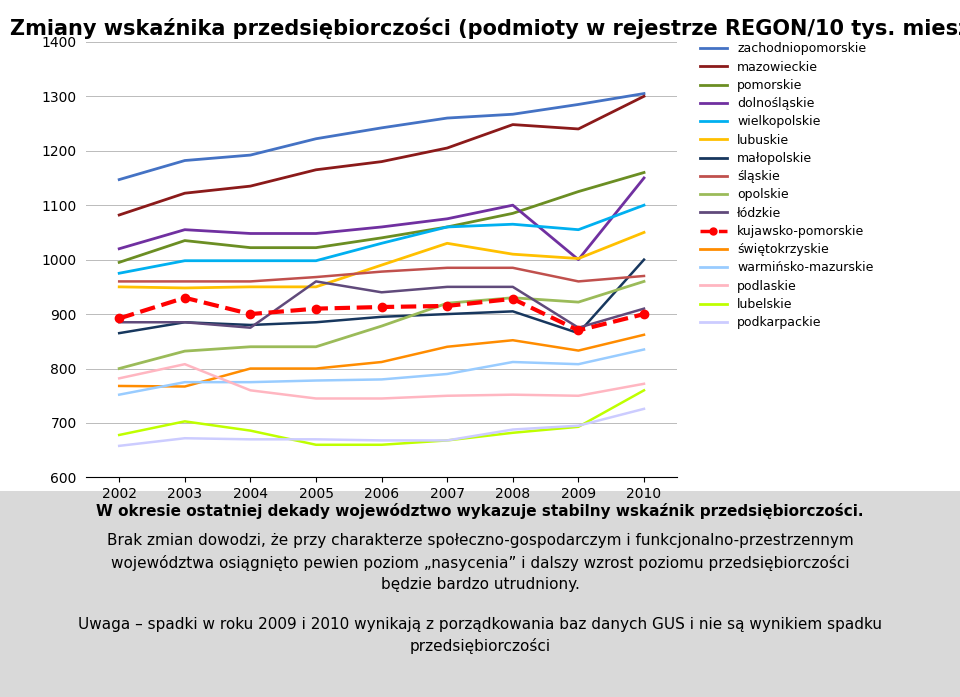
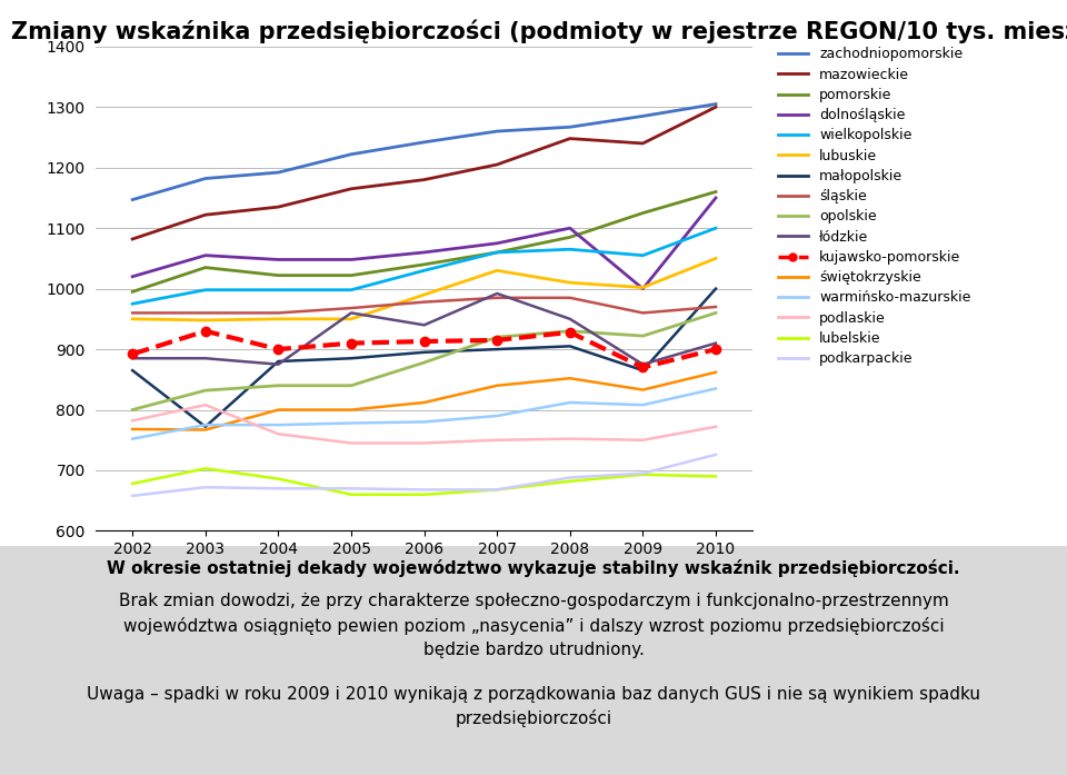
małopolskie/2003: 885 -> 772
łódzkie/2007: 950 -> 992
lubelskie/2010: 760 -> 690
